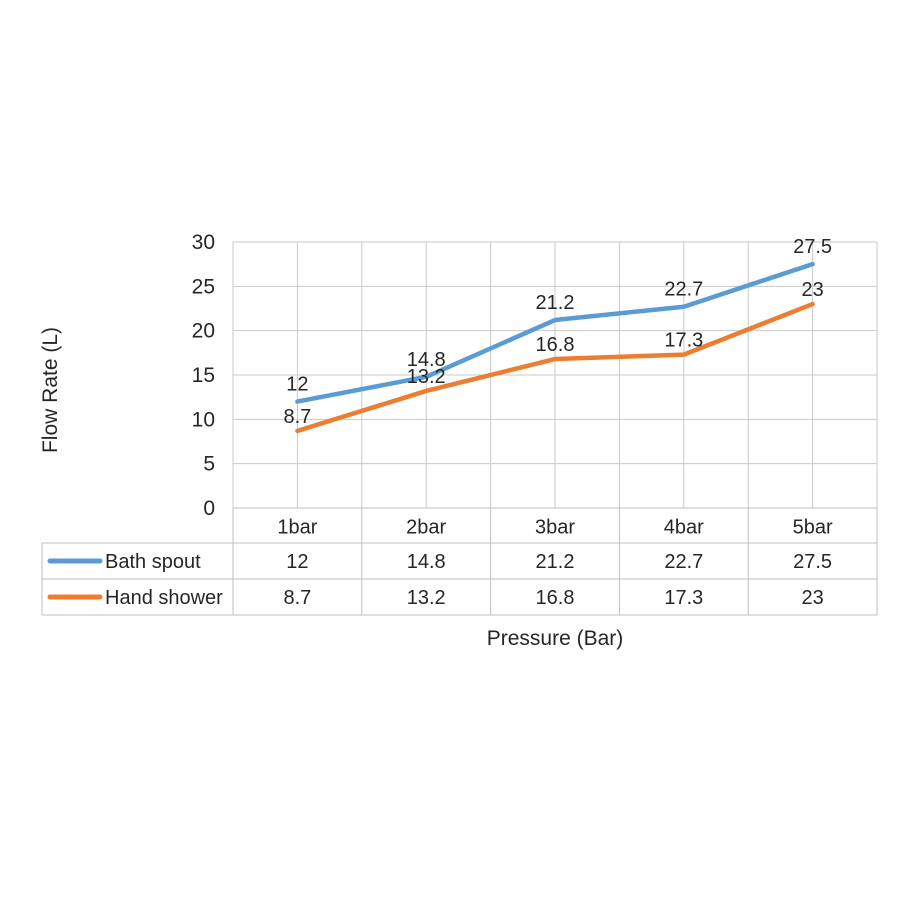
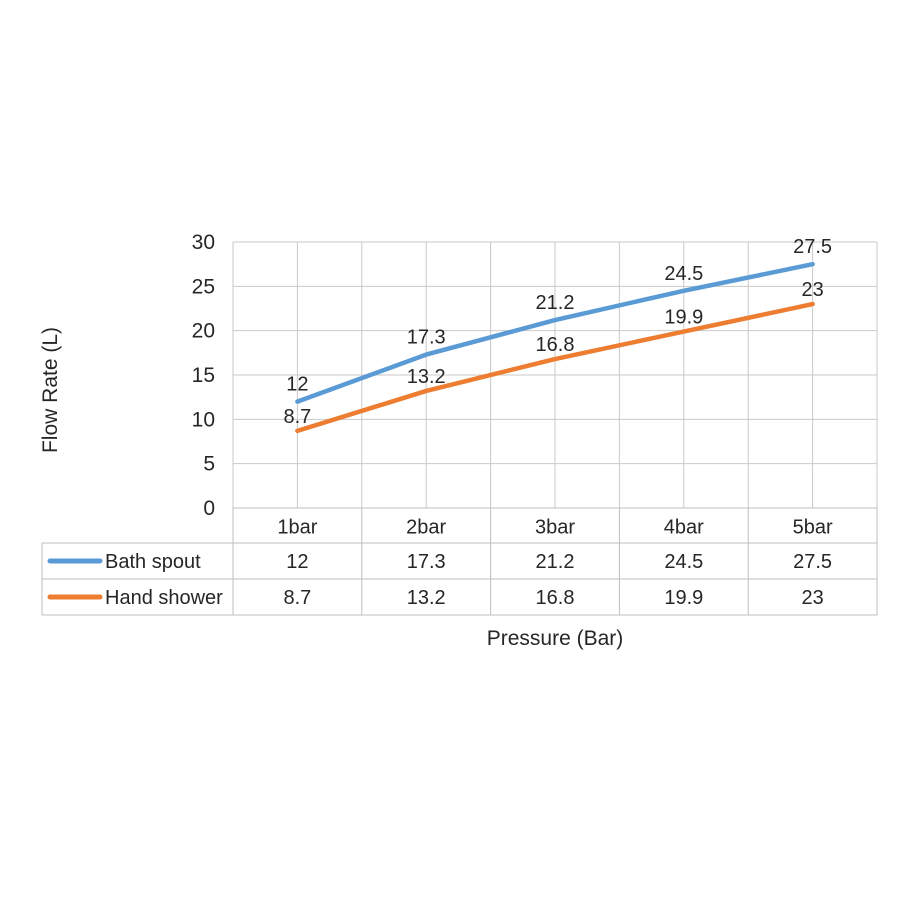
Bath spout/2bar: 14.8 -> 17.3
Bath spout/4bar: 22.7 -> 24.5
Hand shower/4bar: 17.3 -> 19.9
